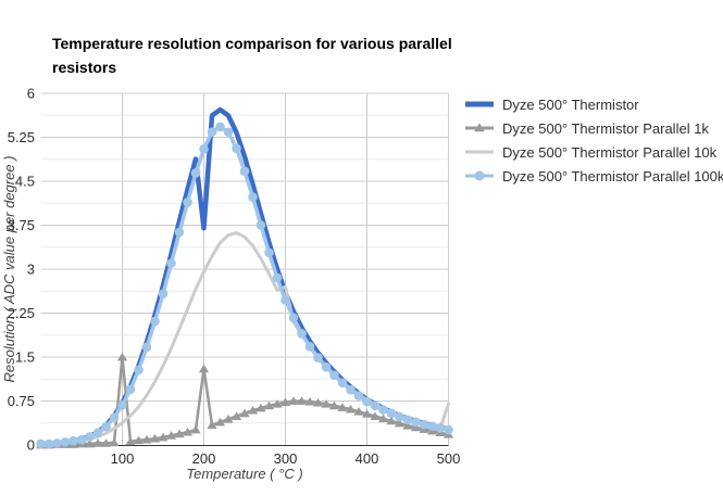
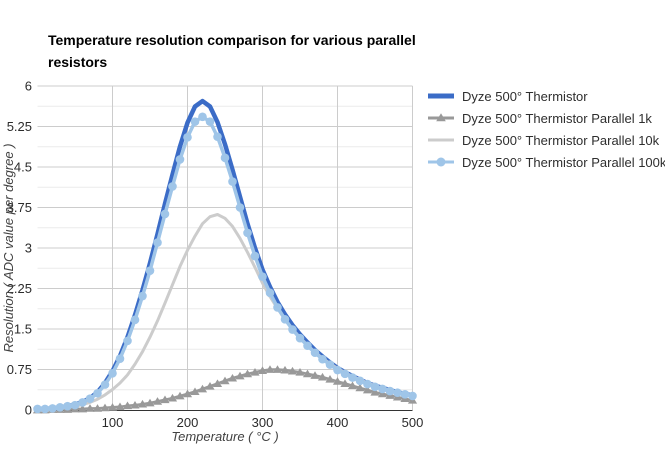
Dyze 500° Thermistor Parallel 1k/100: 1.5 -> 0.1
Dyze 500° Thermistor/200: 3.7 -> 5.3
Dyze 500° Thermistor Parallel 1k/200: 1.3 -> 0.3
Dyze 500° Thermistor Parallel 10k/300: 2.7 -> 2.4
Dyze 500° Thermistor Parallel 10k/500: 0.7 -> 0.3
